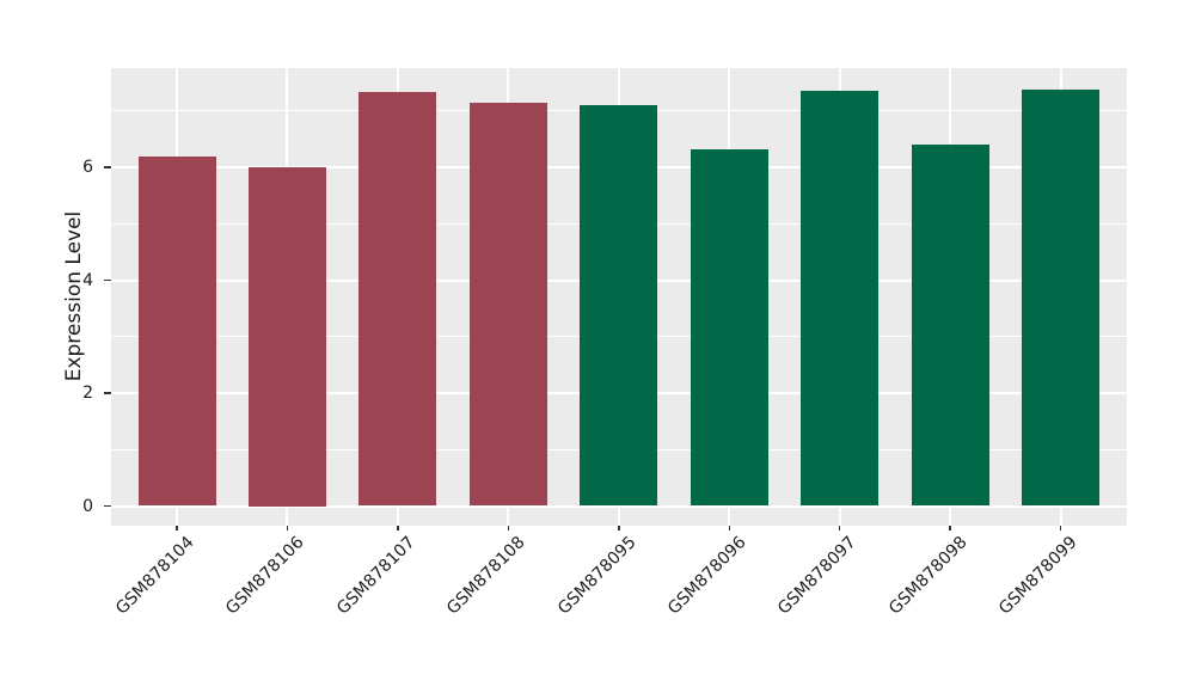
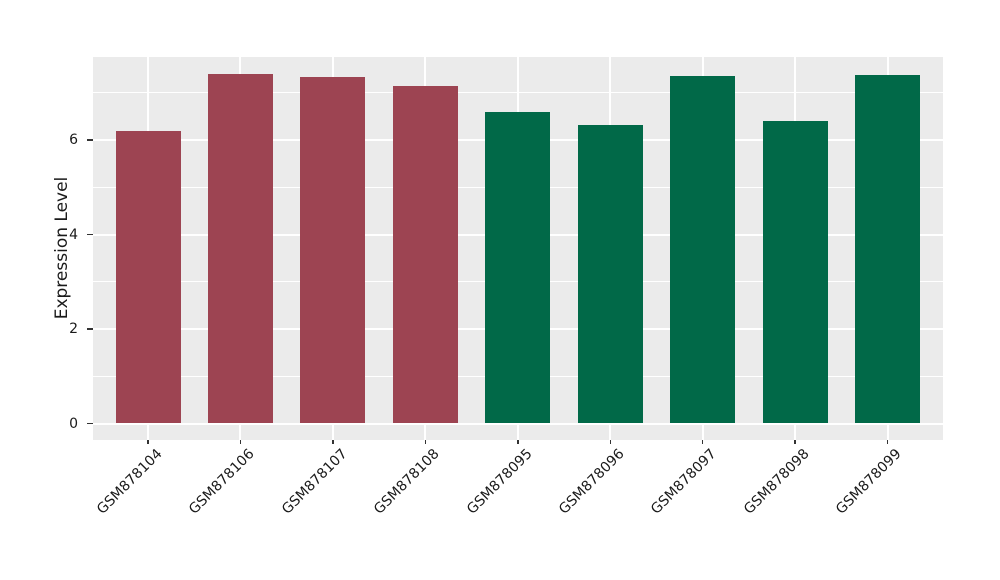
GSM878106: 6.0 -> 7.4
GSM878095: 7.1 -> 6.6
